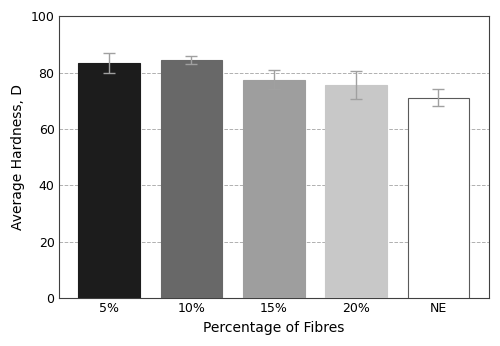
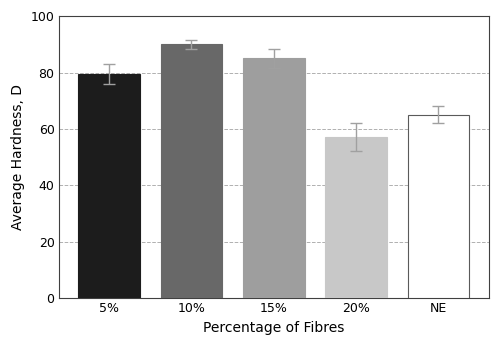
5%: 83.5 -> 79.5
10%: 84.5 -> 90.0
15%: 77.5 -> 85.0
20%: 75.5 -> 57.0
NE: 71.0 -> 65.0
